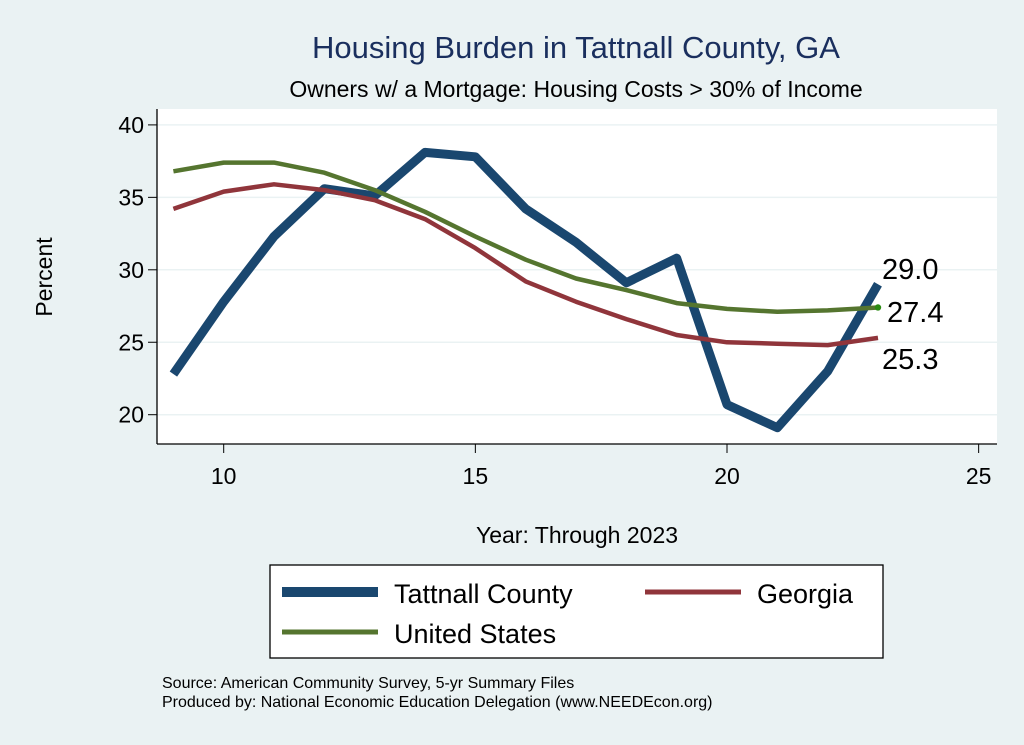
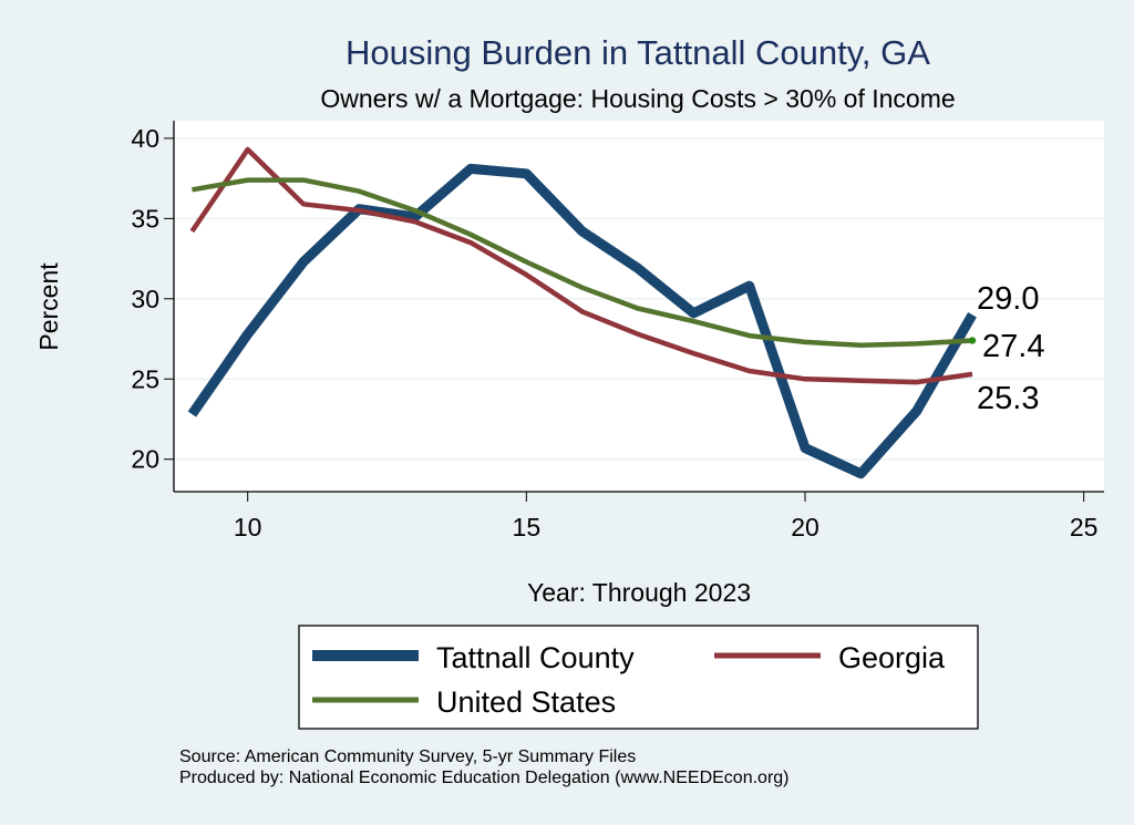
Georgia/10: 35.4 -> 39.3
